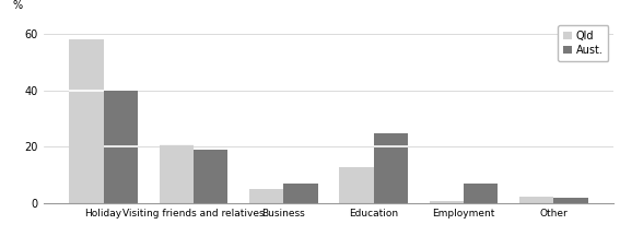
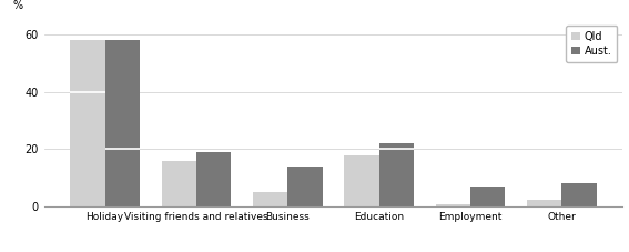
Aust./Holiday: 40 -> 58
Qld/Visiting friends and relatives: 21.0 -> 16.0
Aust./Business: 7 -> 14
Qld/Education: 13.0 -> 18.0
Aust./Education: 25 -> 22
Aust./Other: 2 -> 8
